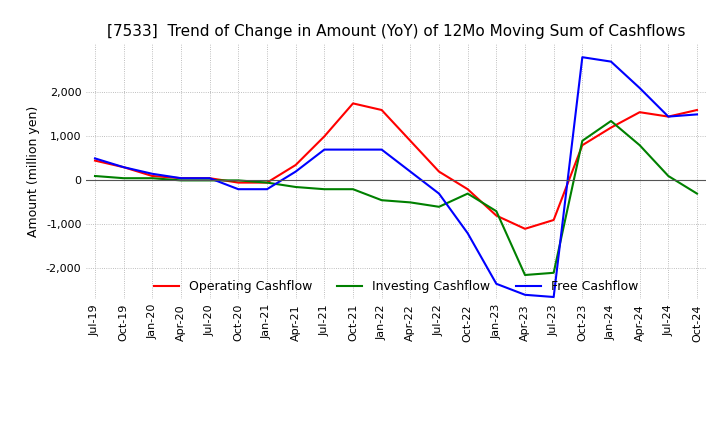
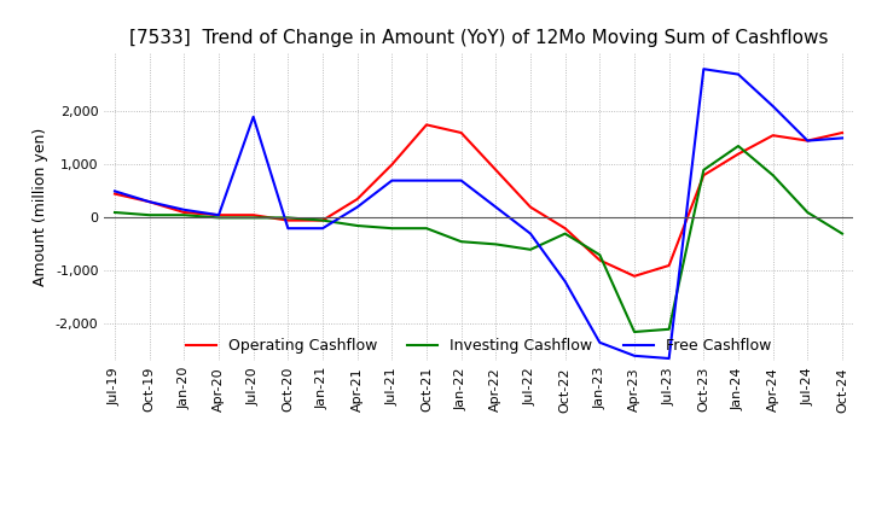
Free Cashflow/Jul-20: 50 -> 1,900
